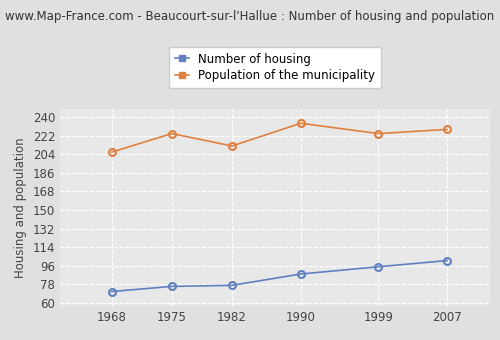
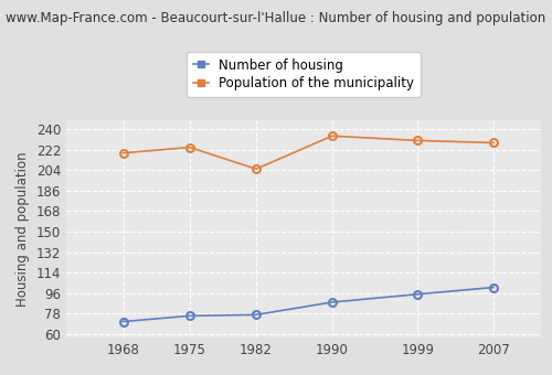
Population of the municipality/1968: 206 -> 219
Population of the municipality/1982: 212 -> 205
Population of the municipality/1999: 224 -> 230
